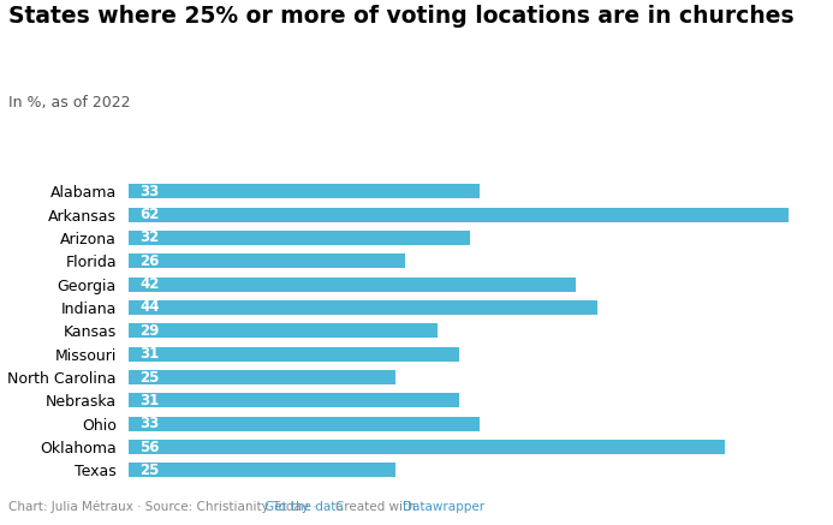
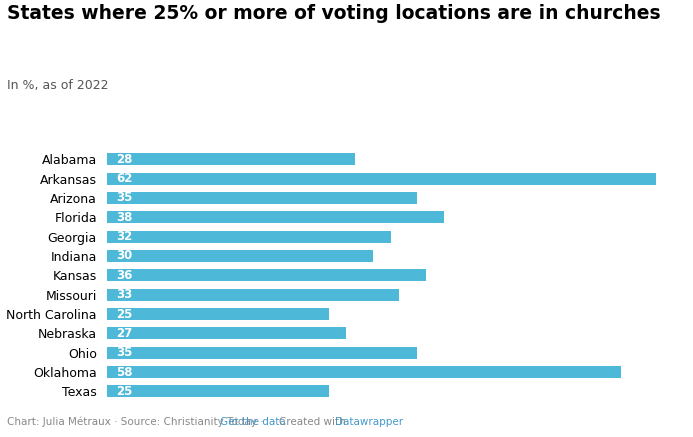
Alabama: 33 -> 28
Arizona: 32 -> 35
Florida: 26 -> 38
Georgia: 42 -> 32
Indiana: 44 -> 30
Kansas: 29 -> 36
Missouri: 31 -> 33
Nebraska: 31 -> 27
Ohio: 33 -> 35
Oklahoma: 56 -> 58
